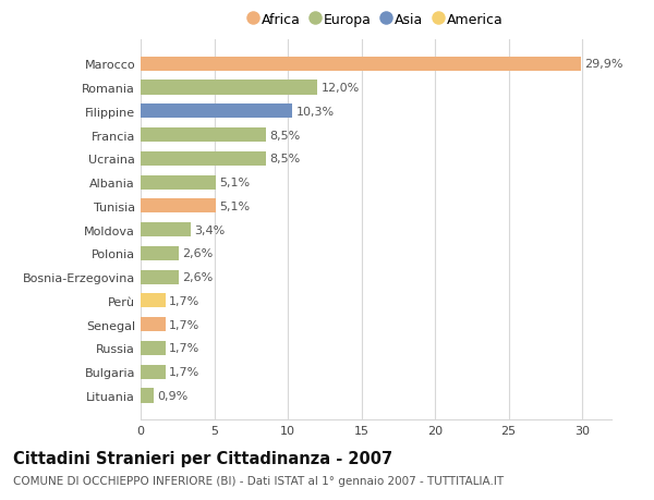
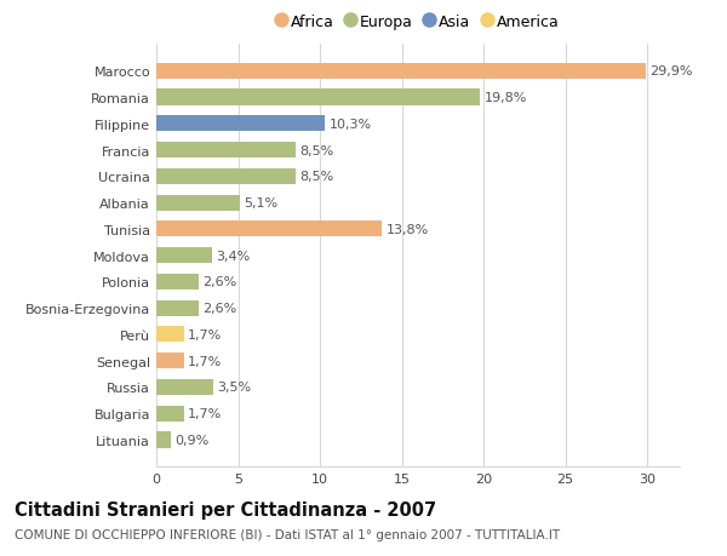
Romania: 12,0% -> 19,8%
Tunisia: 5,1% -> 13,8%
Russia: 1,7% -> 3,5%
